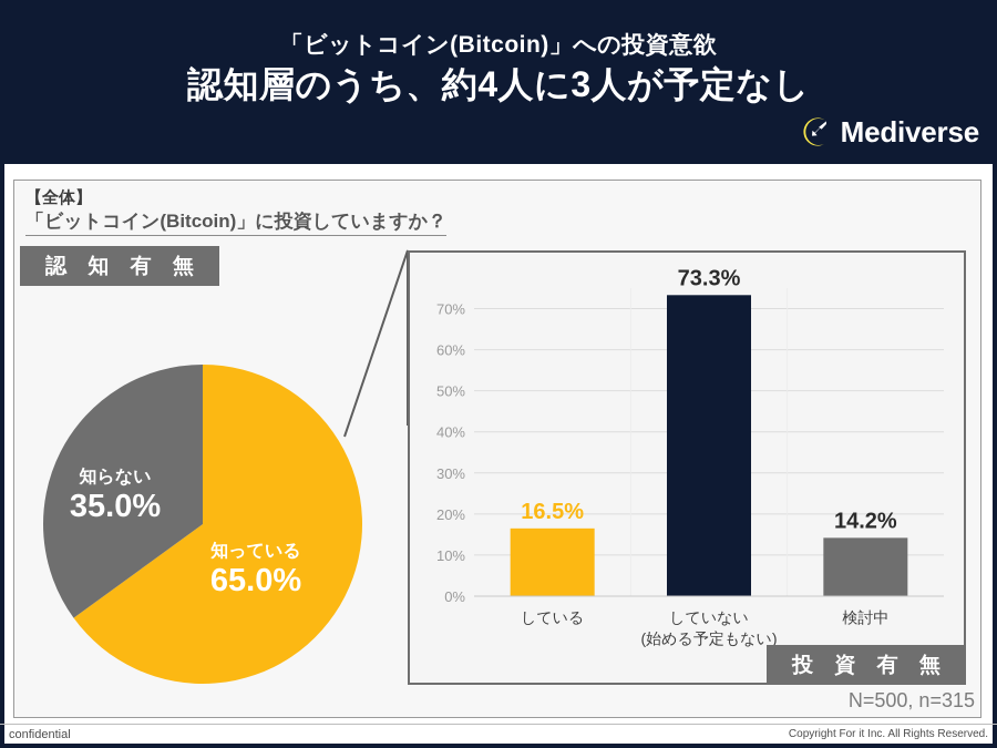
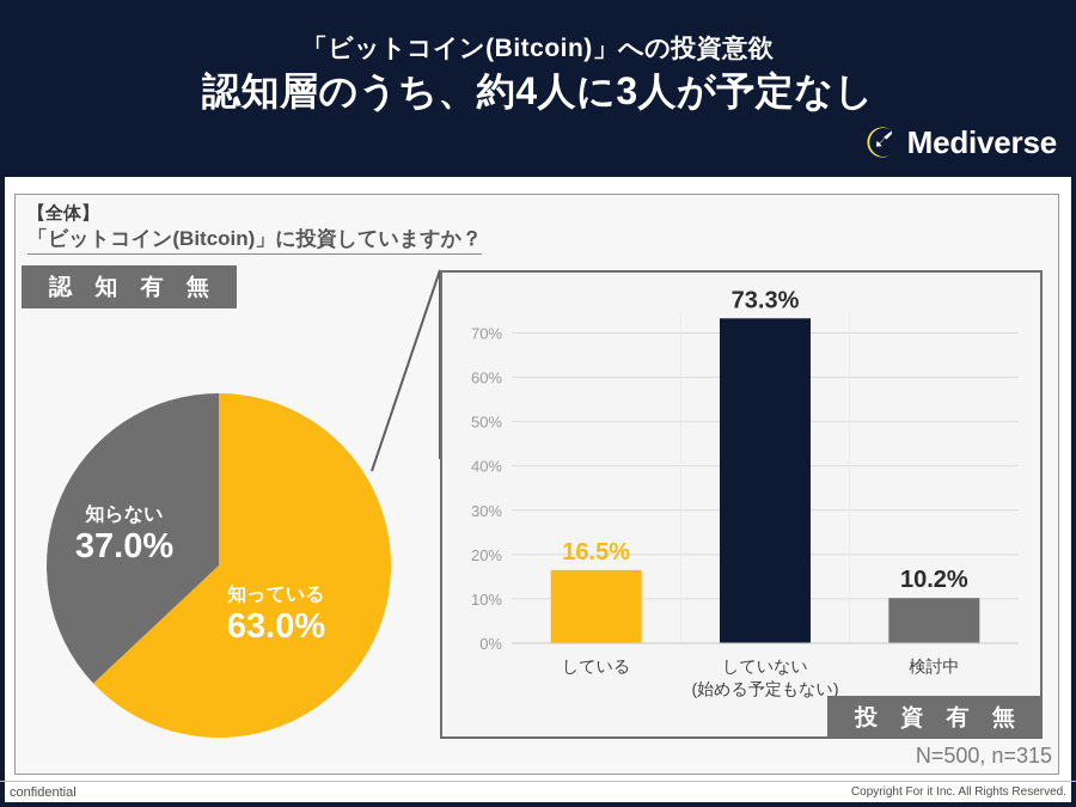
認 知 有 無/知っている: 65.0% -> 63.0%
認 知 有 無/知らない: 35.0% -> 37.0%
投 資 有 無/検討中: 14.2% -> 10.2%
